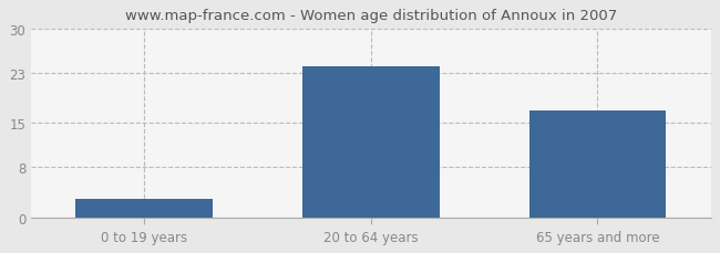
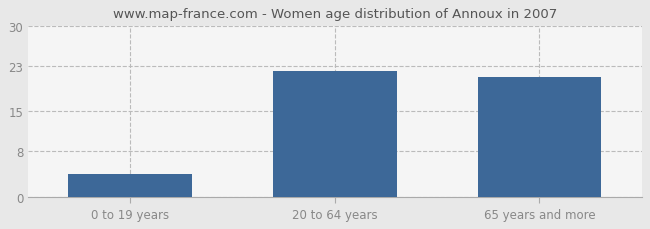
0 to 19 years: 3 -> 4
20 to 64 years: 24 -> 22
65 years and more: 17 -> 21
